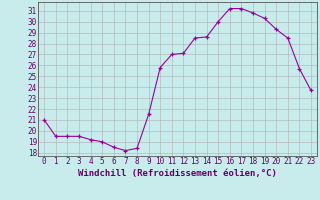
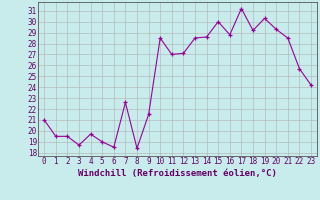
3: 19.5 -> 18.7
4: 19.2 -> 19.7
7: 18.2 -> 22.6
10: 25.8 -> 28.5
16: 31.2 -> 28.8
18: 30.8 -> 29.2
23: 23.7 -> 24.2
